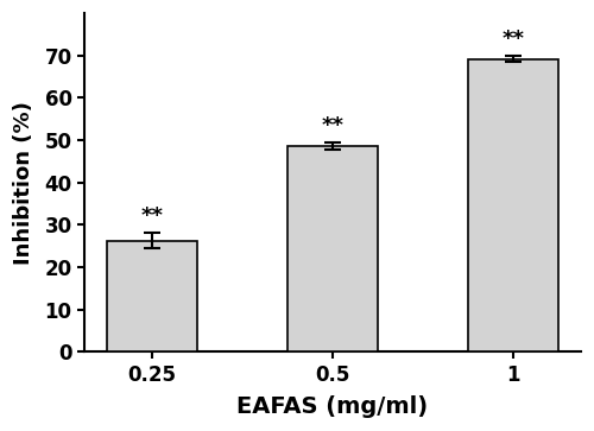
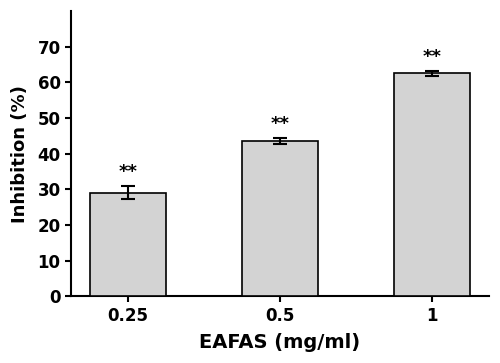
0.25: 26.2 -> 29.0
0.5: 48.5 -> 43.5
1: 69.2 -> 62.5
